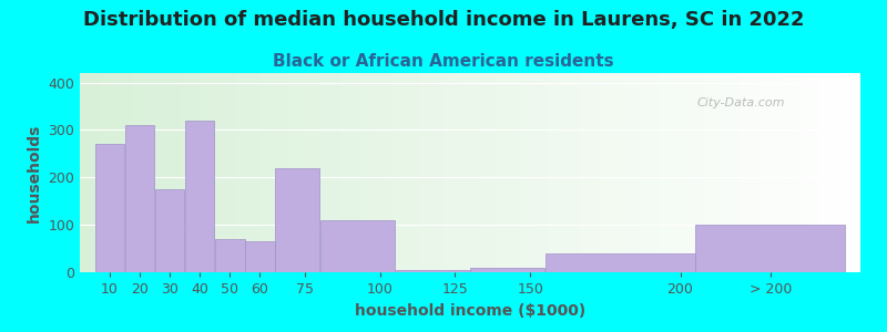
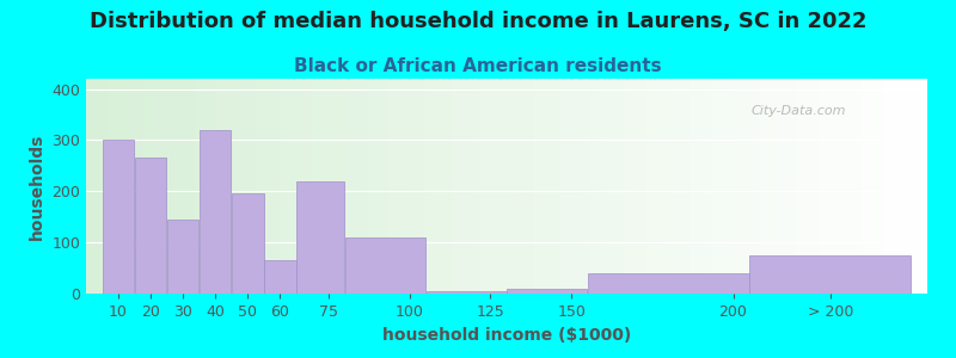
10: 270 -> 300
20: 310 -> 265
30: 175 -> 145
50: 70 -> 195
> 200: 100 -> 75
